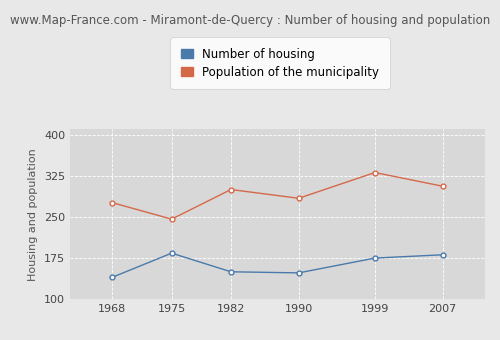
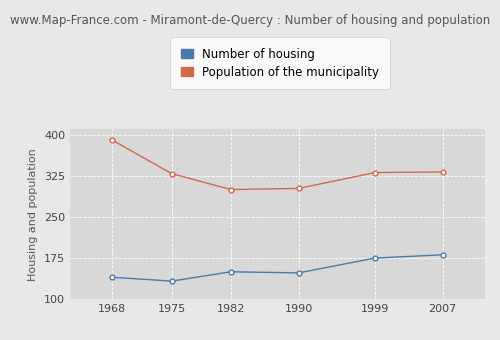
Population of the municipality/1968: 276 -> 390
Number of housing/1975: 184 -> 133
Population of the municipality/1975: 246 -> 329
Population of the municipality/1990: 284 -> 302
Population of the municipality/2007: 306 -> 332
